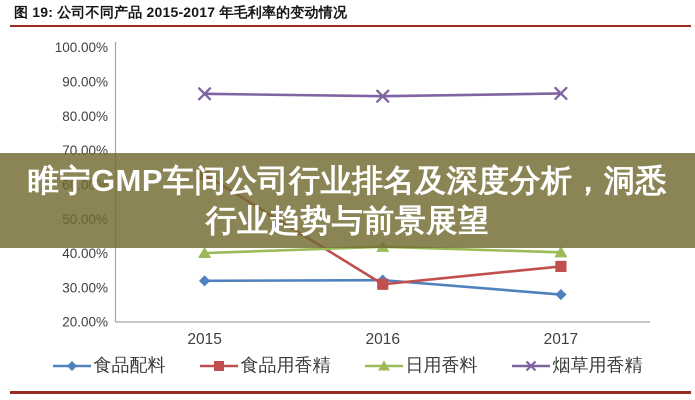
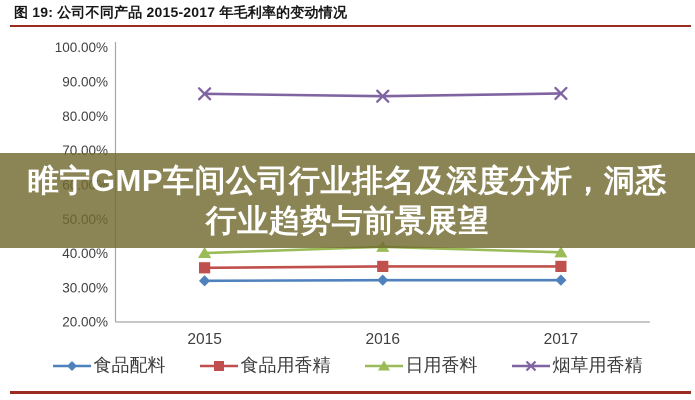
食品用香精/2015: 63% -> 36%
食品用香精/2016: 31% -> 36%
食品配料/2017: 28% -> 32%
